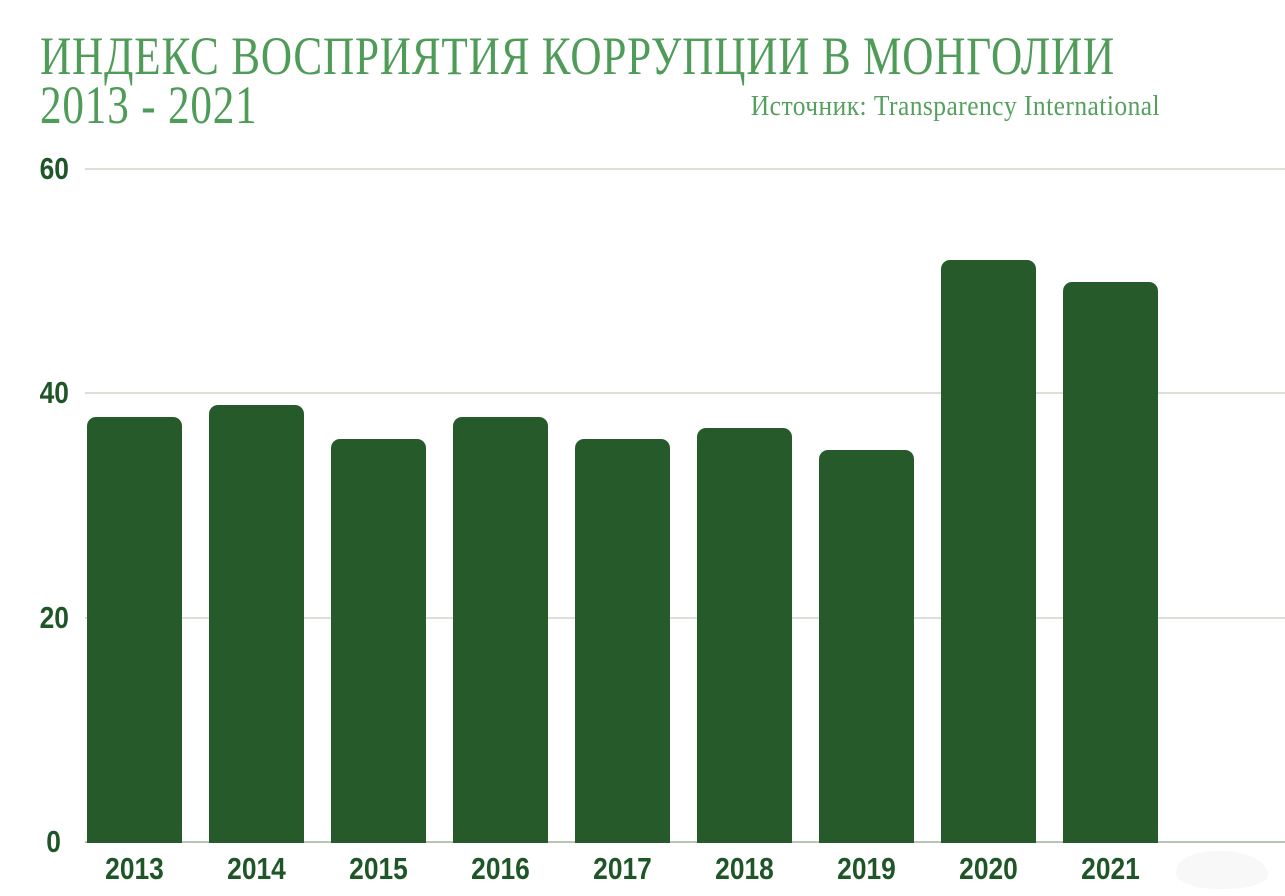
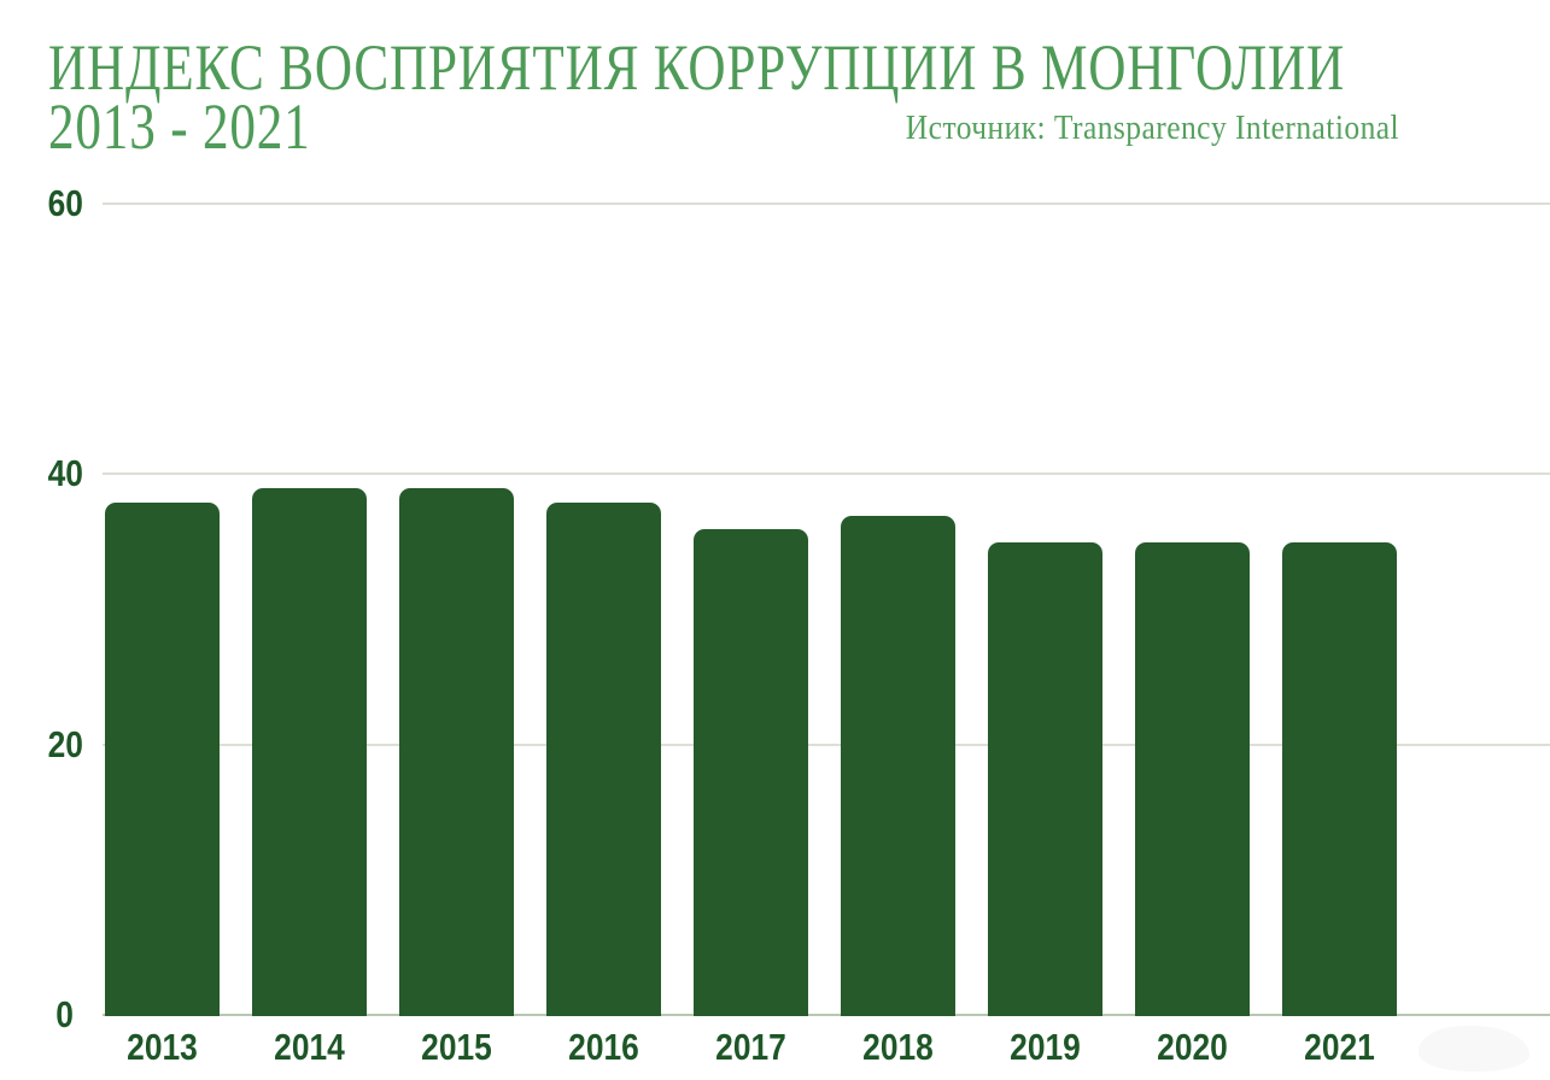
2015: 36 -> 39
2020: 52 -> 35
2021: 50 -> 35
